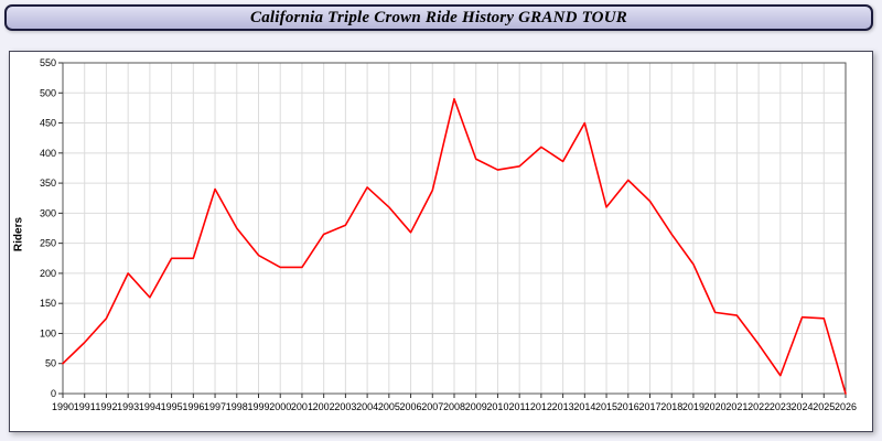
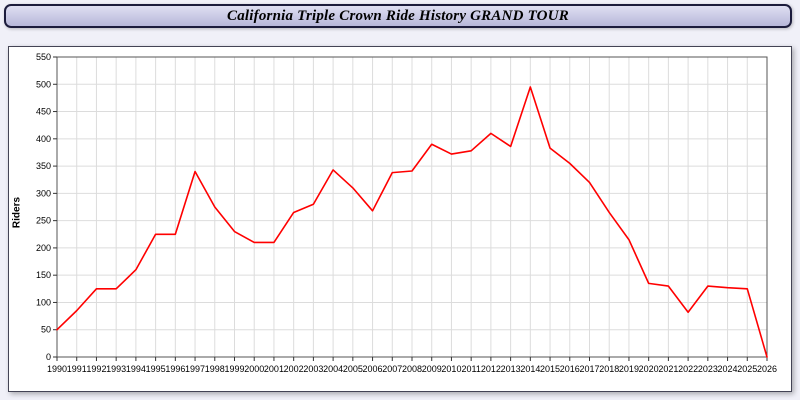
1993: 200 -> 120
2008: 490 -> 340
2014: 450 -> 500
2015: 310 -> 380
2023: 30 -> 130
